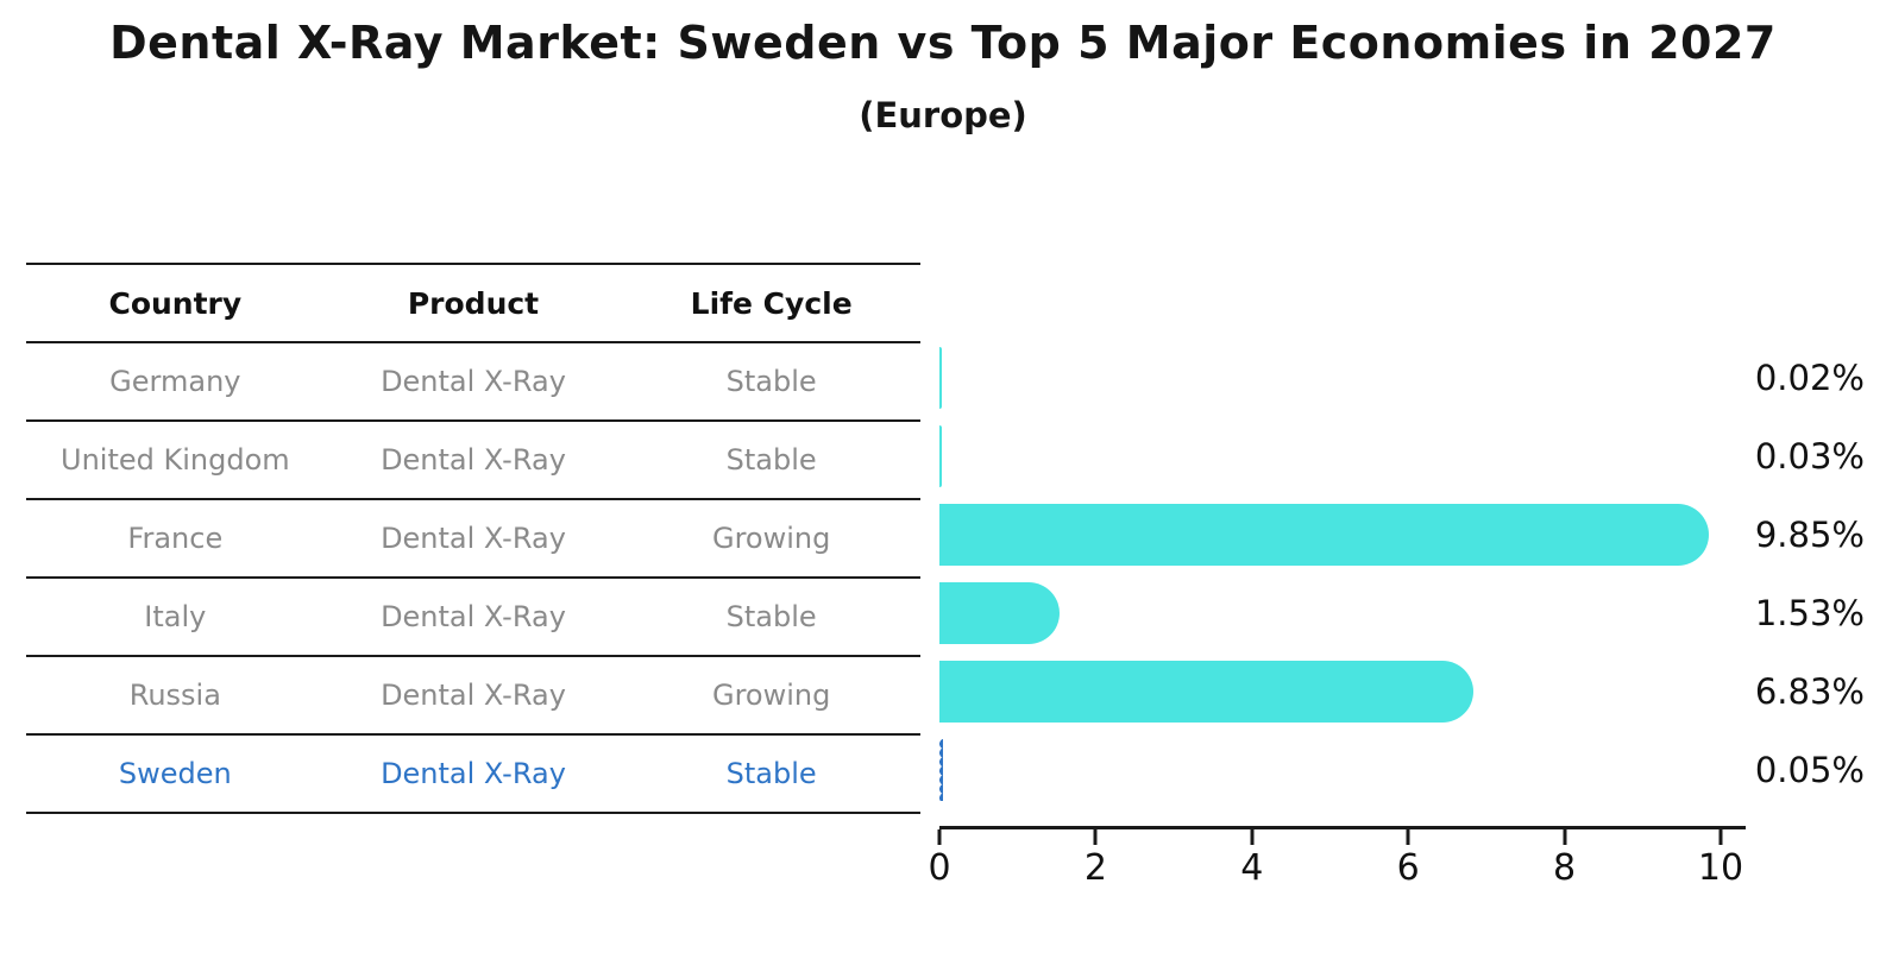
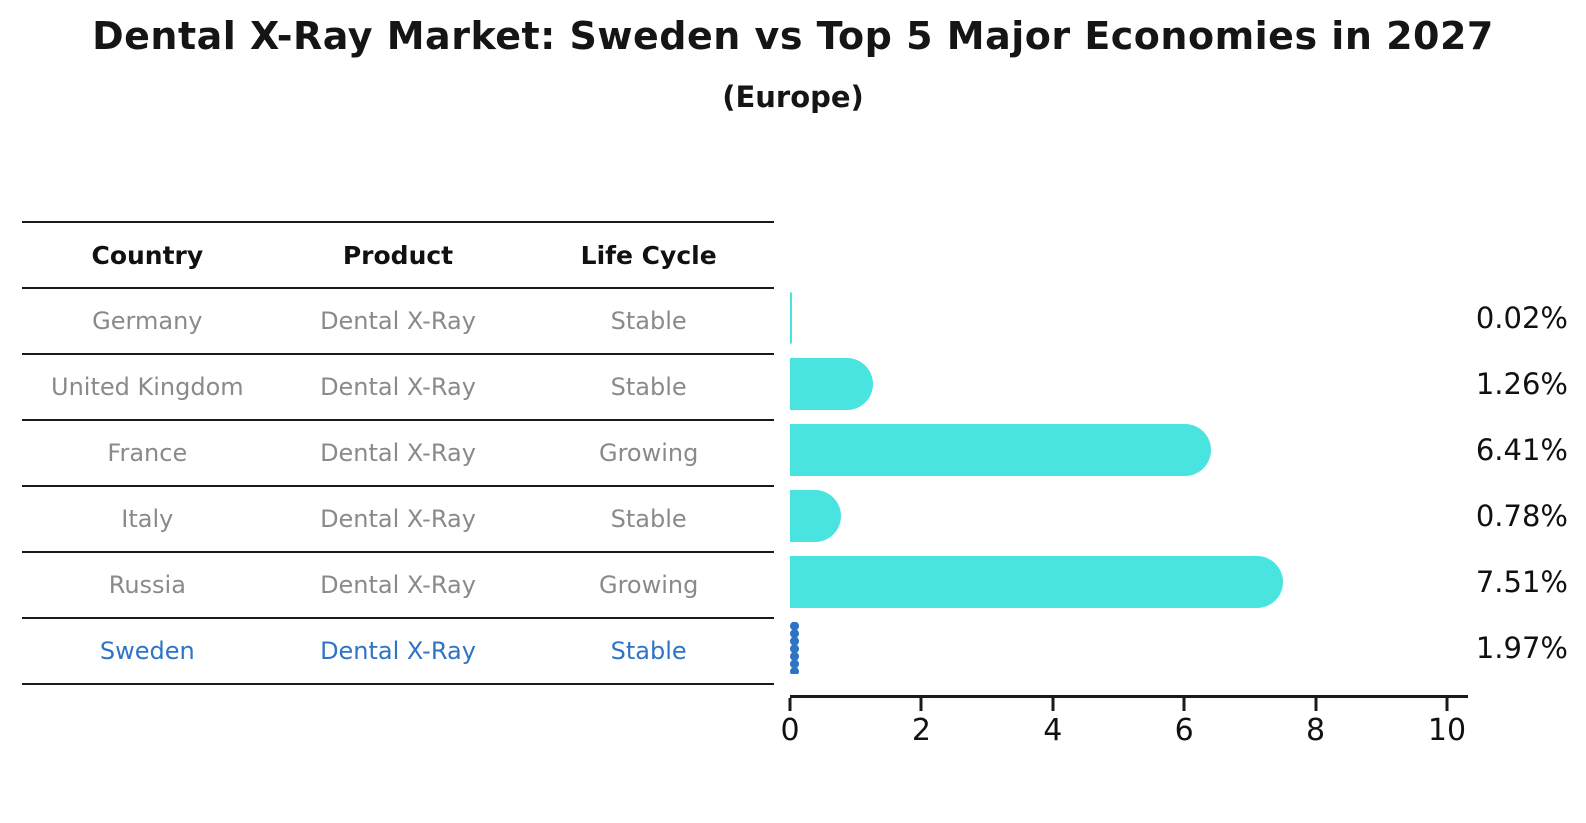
United Kingdom: 0.03% -> 1.26%
France: 9.85% -> 6.41%
Italy: 1.53% -> 0.78%
Russia: 6.83% -> 7.51%
Sweden: 0.05% -> 1.97%
